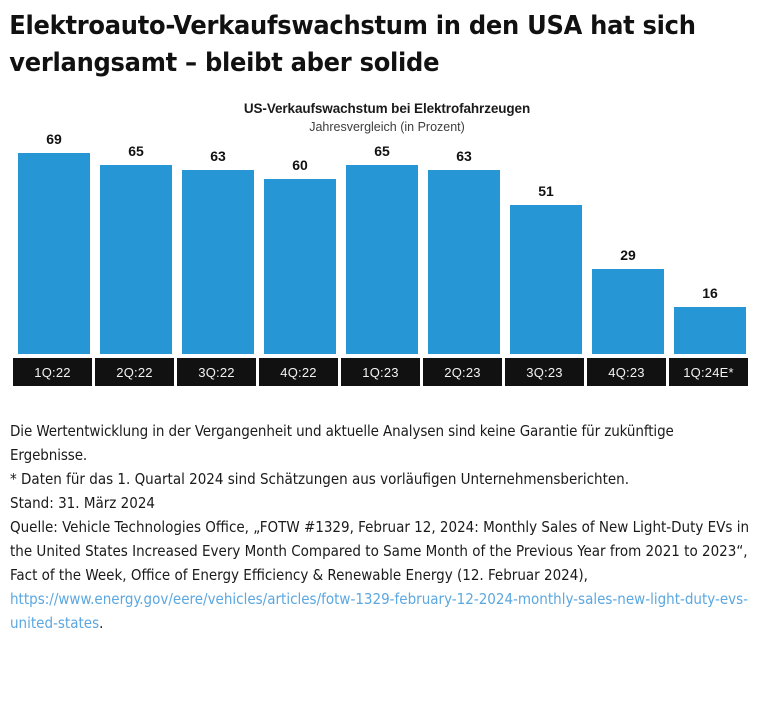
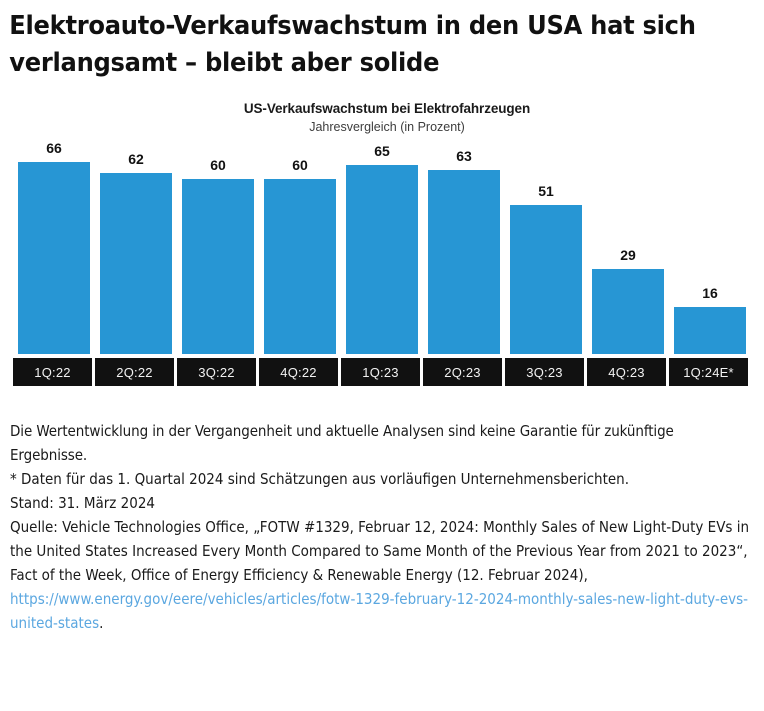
1Q:22: 69 -> 66
2Q:22: 65 -> 62
3Q:22: 63 -> 60
